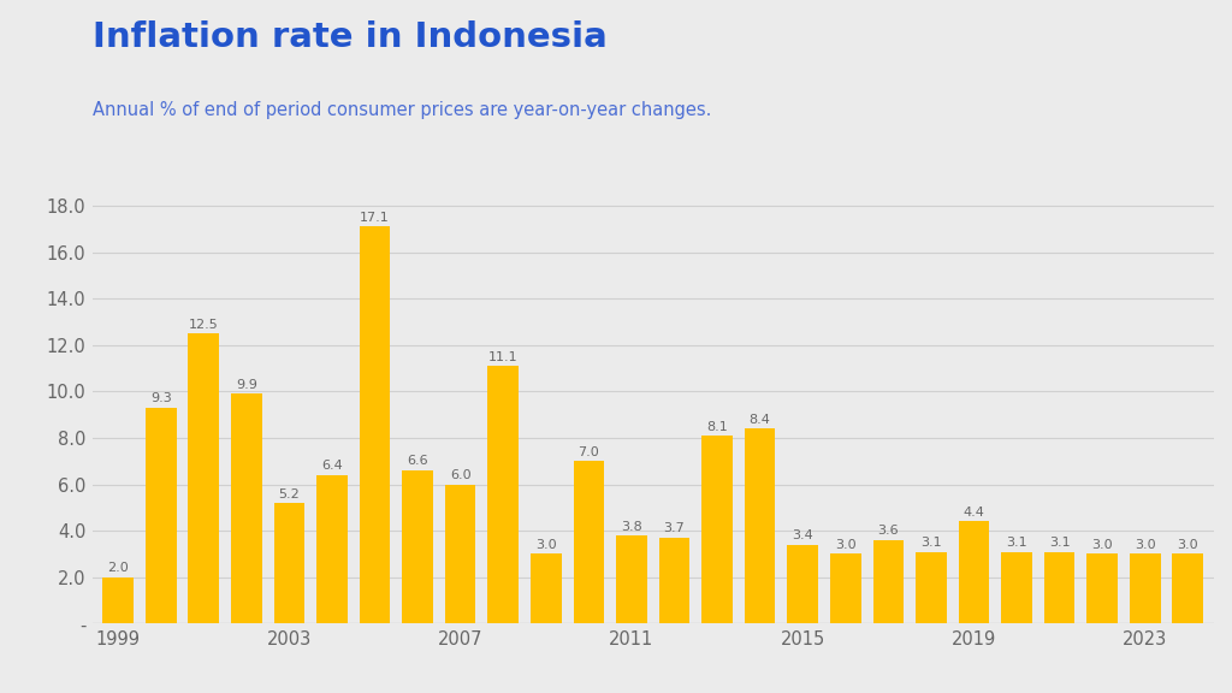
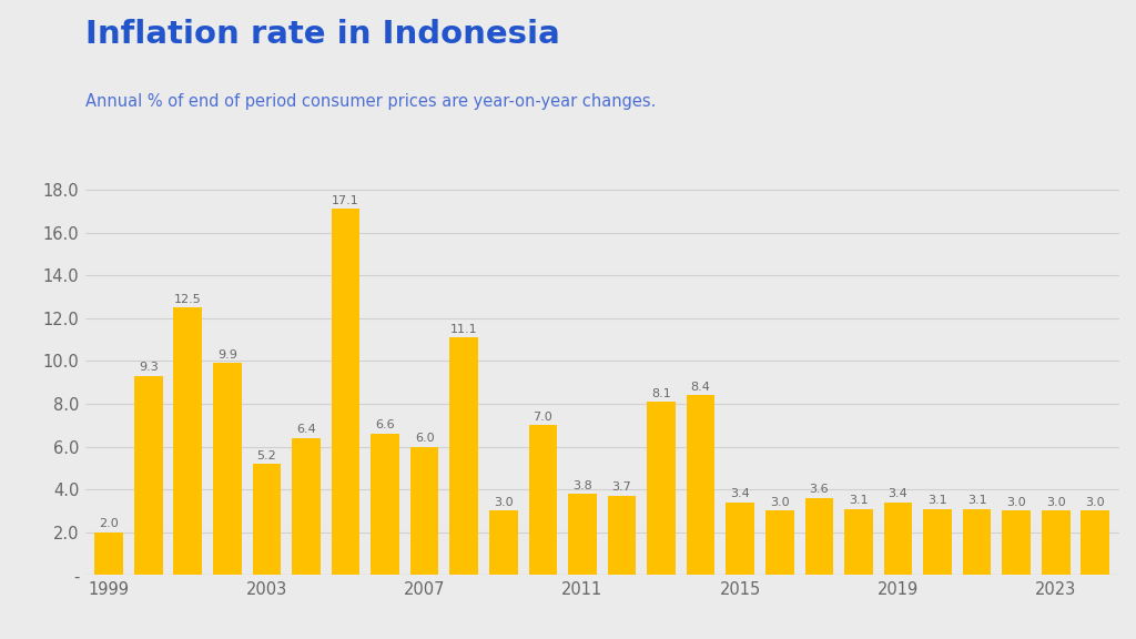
2019: 4.4 -> 3.4
